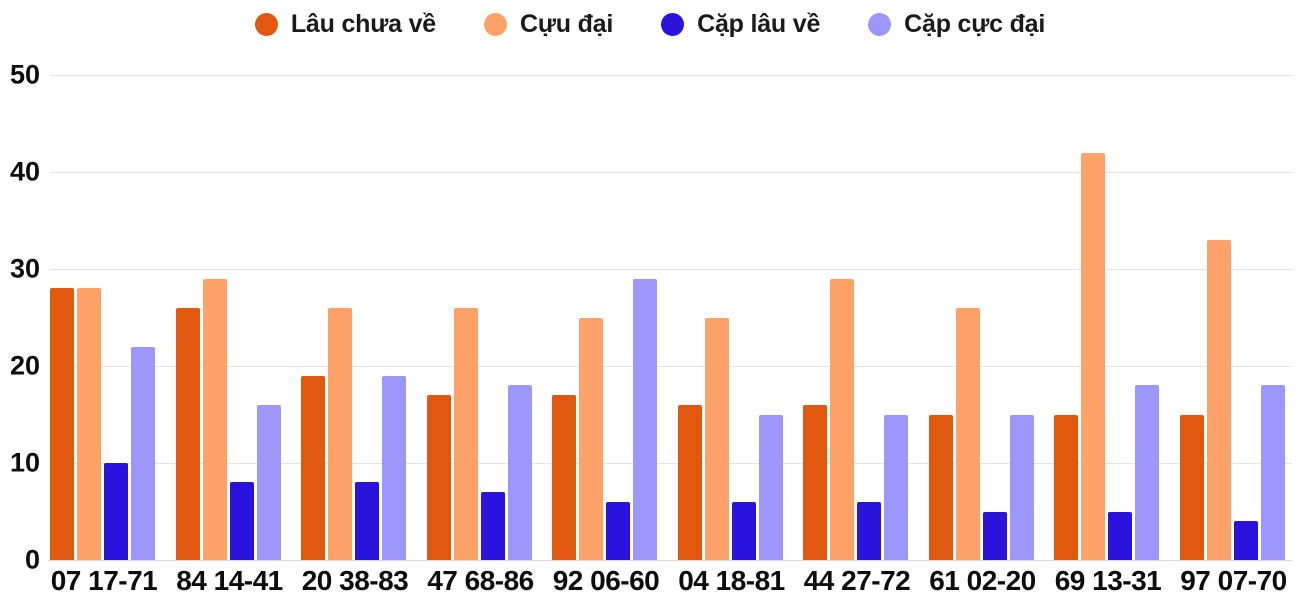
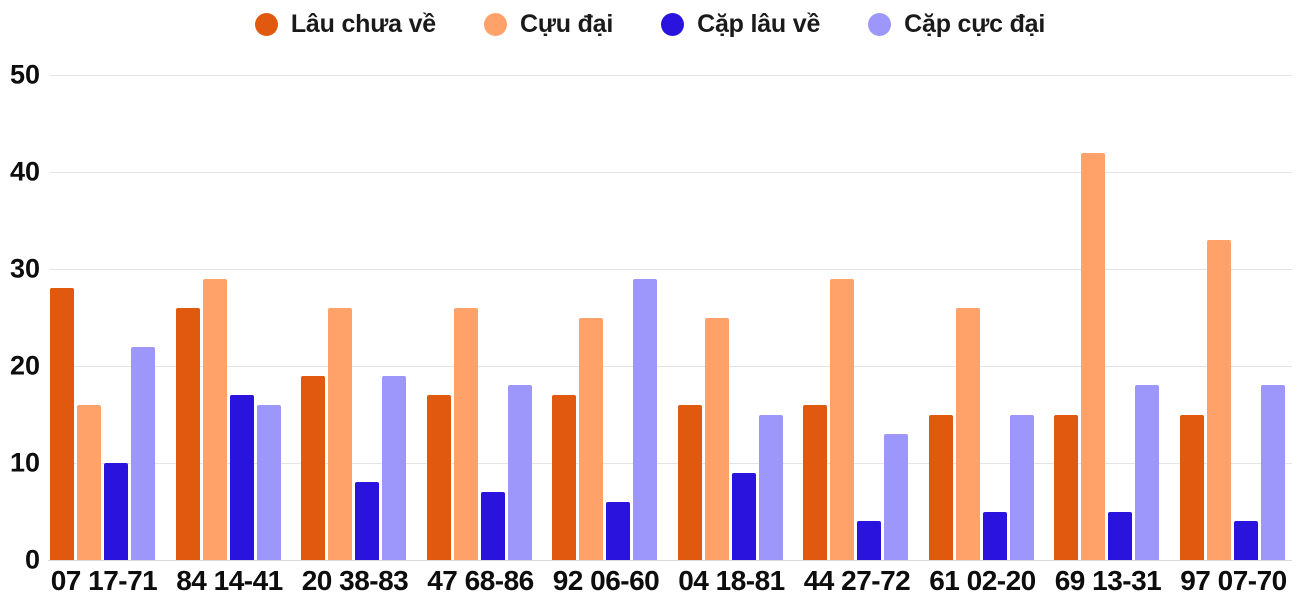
Cựu đại/07 17-71: 28 -> 16
Cặp lâu về/84 14-41: 8 -> 17
Cặp lâu về/04 18-81: 6 -> 9
Cặp lâu về/44 27-72: 6 -> 4
Cặp cực đại/44 27-72: 15 -> 13
